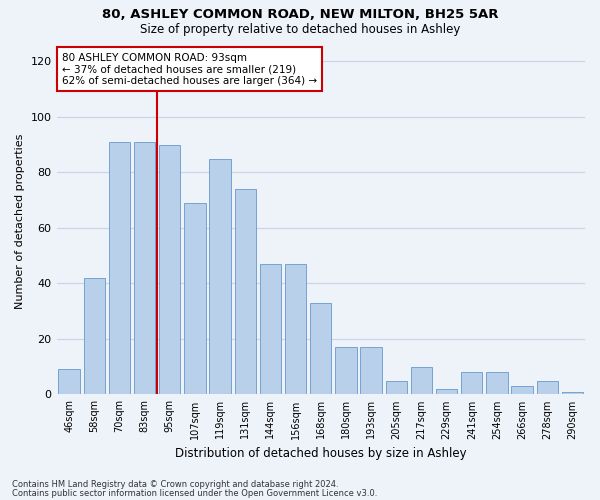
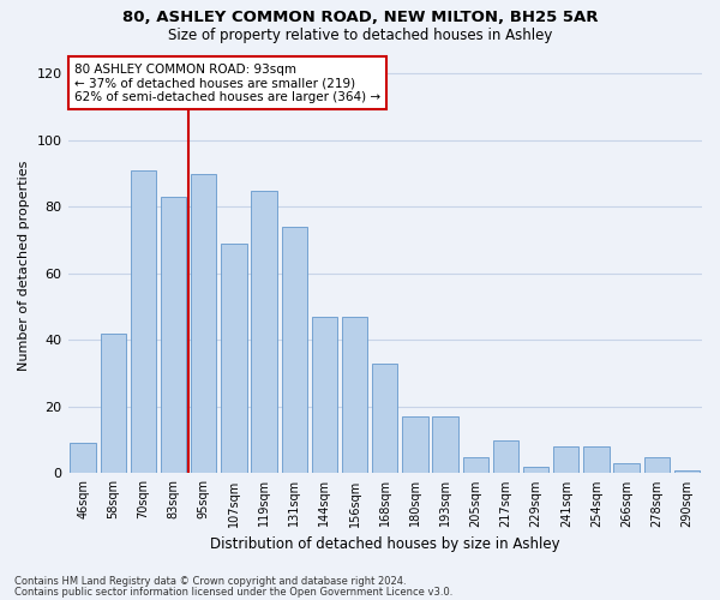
83sqm: 91 -> 83
